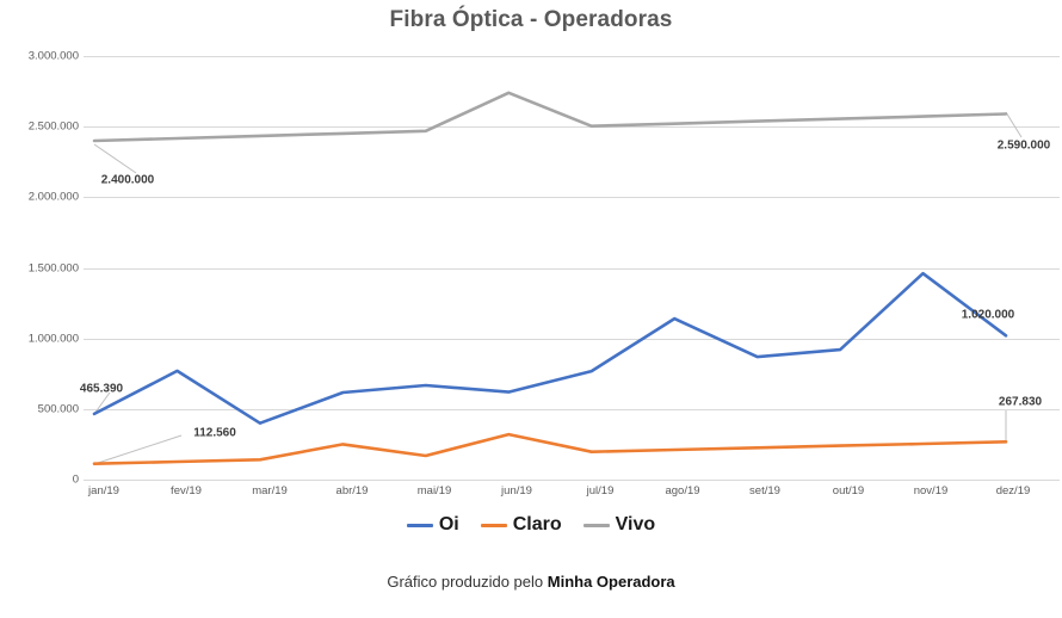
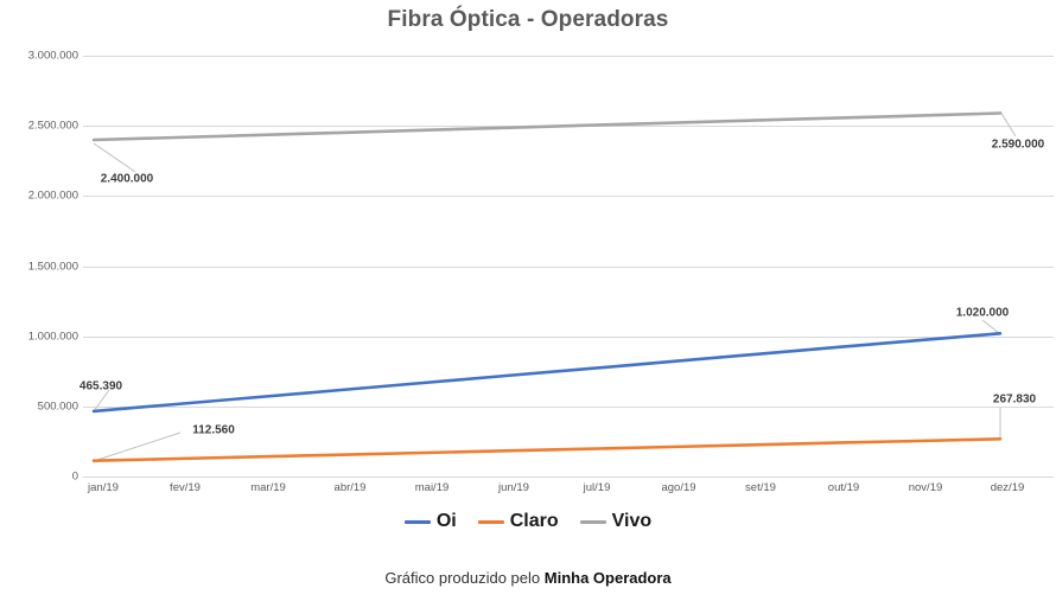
Oi/fev/19: 770000 -> 520000
Oi/mar/19: 400000 -> 570000
Claro/abr/19: 250000 -> 150000
Oi/jun/19: 620000 -> 720000
Claro/jun/19: 320000 -> 180000
Vivo/jun/19: 2740000 -> 2490000
Oi/ago/19: 1140000 -> 820000
Oi/nov/19: 1460000 -> 970000
